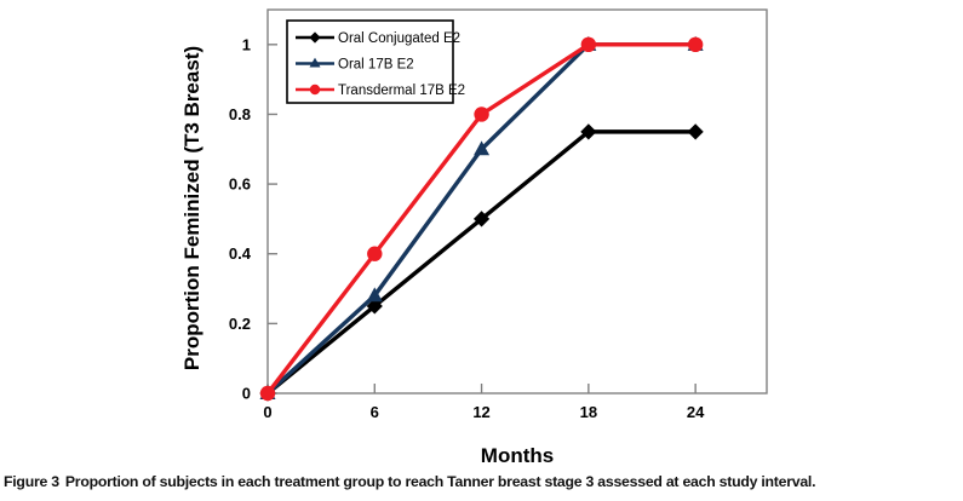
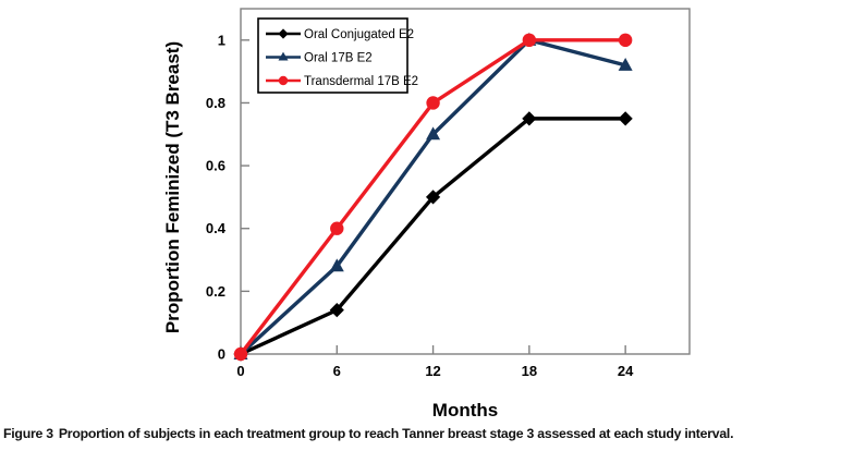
Oral Conjugated E2/6: 0.25 -> 0.14
Oral 17B E2/24: 1.00 -> 0.92
